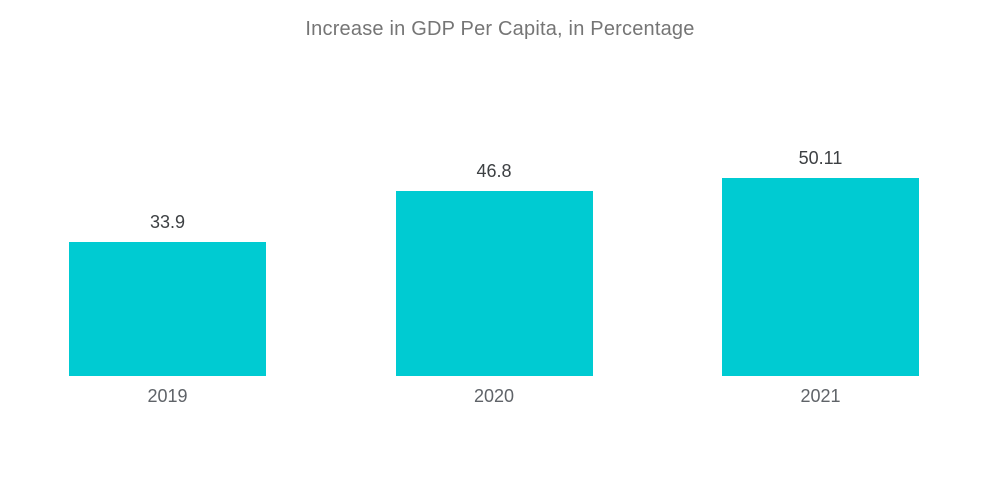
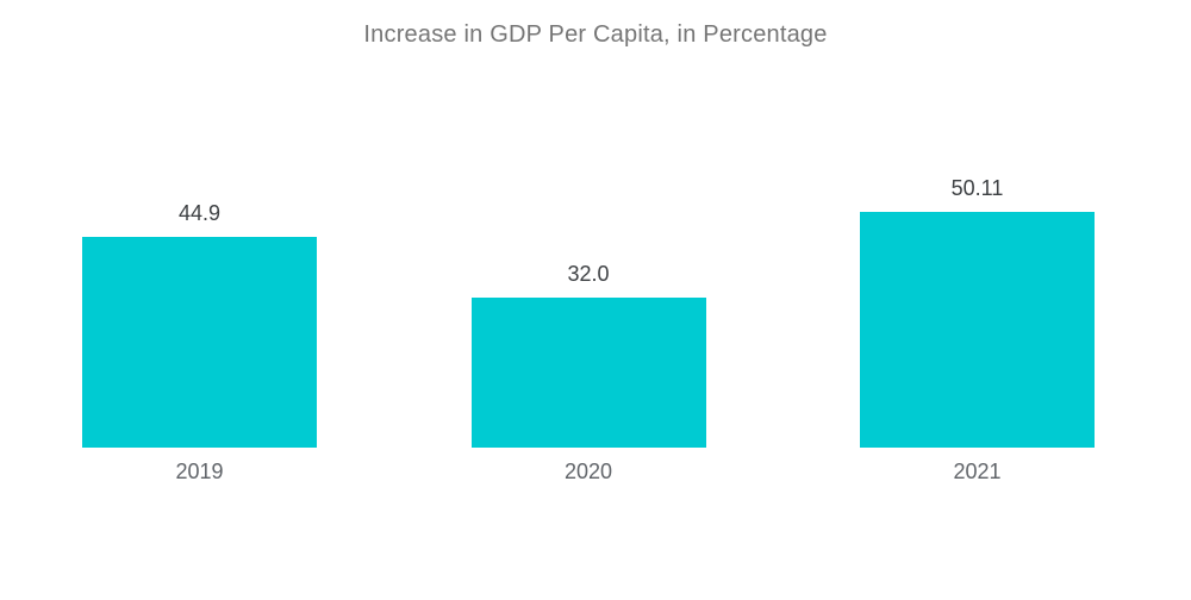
2019: 33.9 -> 44.9
2020: 46.8 -> 32.0
